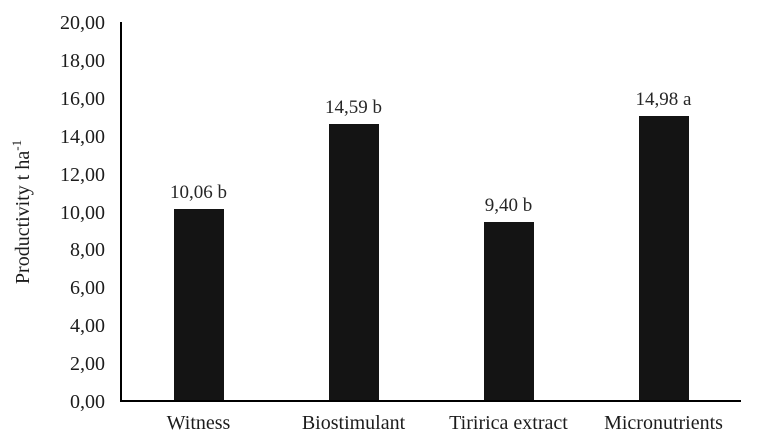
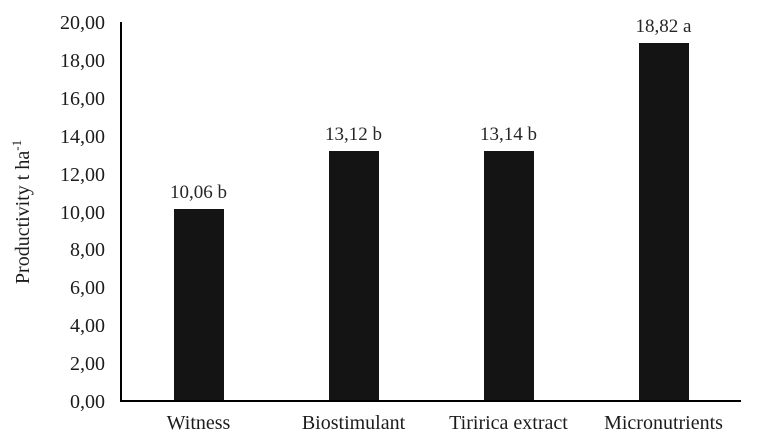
Biostimulant: 14,59 -> 13,12
Tiririca extract: 9,40 -> 13,14
Micronutrients: 14,98 -> 18,82
